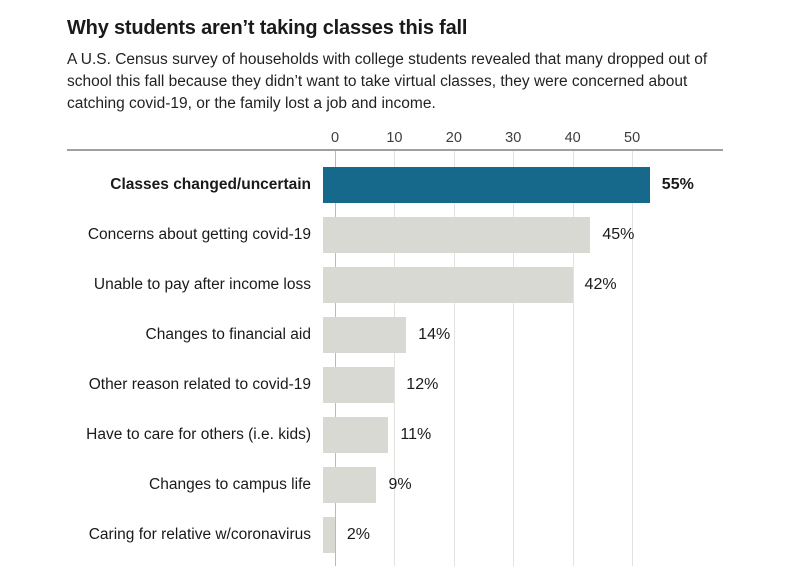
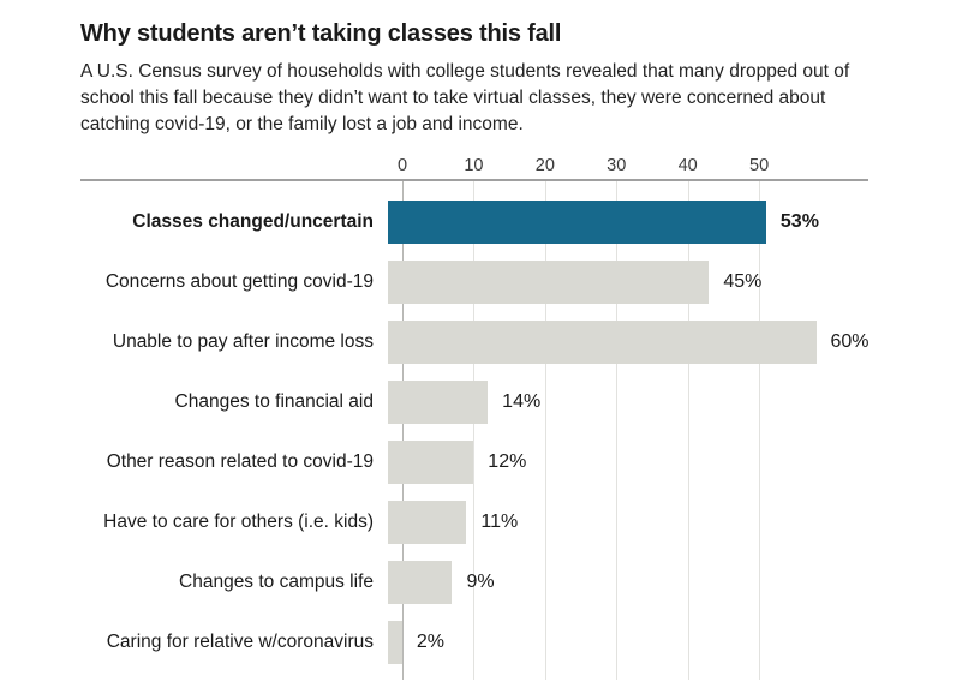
Classes changed/uncertain: 55% -> 53%
Unable to pay after income loss: 42% -> 60%
